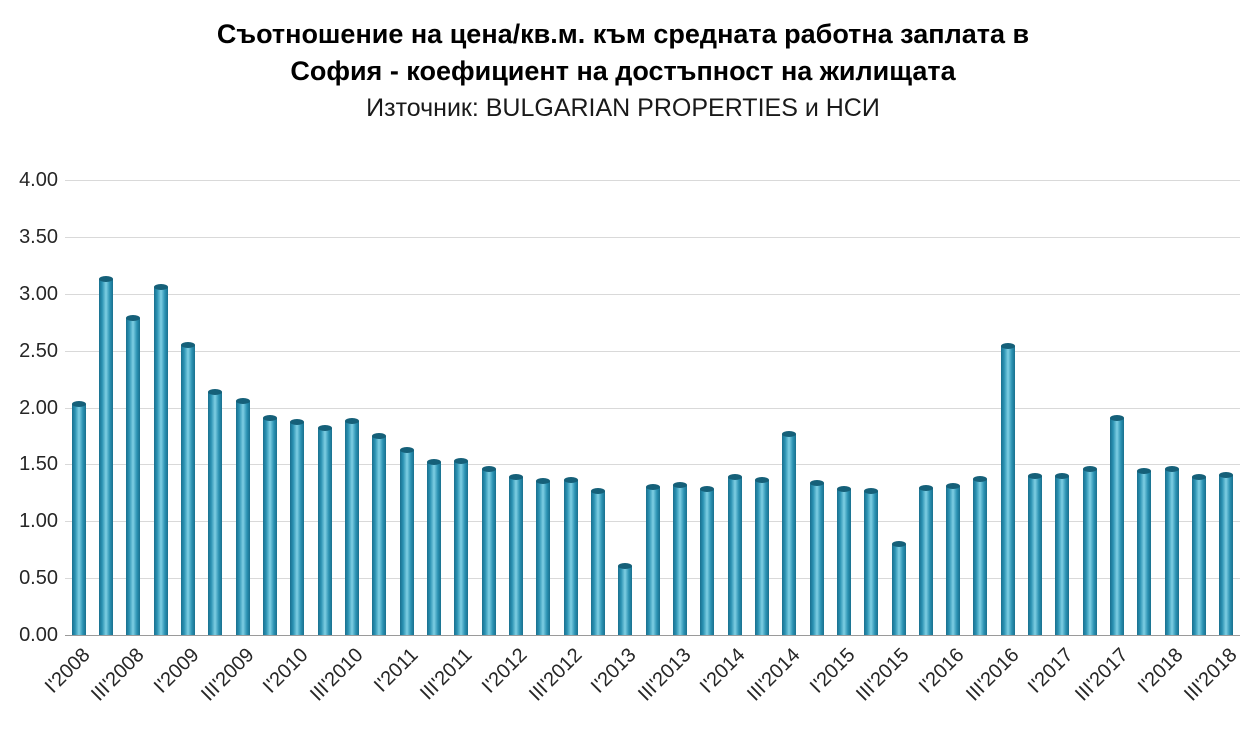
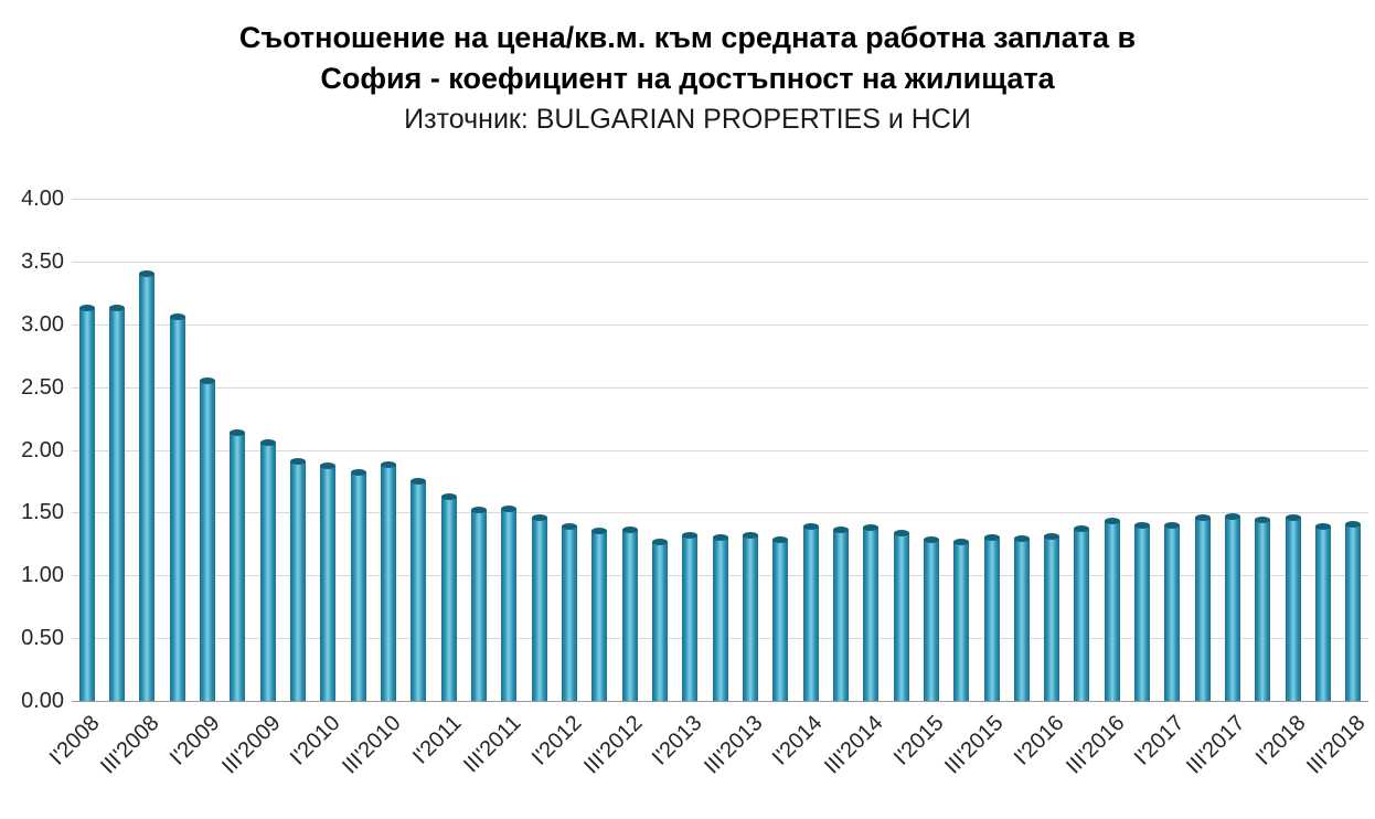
I'2008: 2.03 -> 3.13
III'2008: 2.79 -> 3.40
I'2013: 0.61 -> 1.32
III'2014: 1.77 -> 1.38
III'2015: 0.80 -> 1.30
III'2016: 2.54 -> 1.43
III'2017: 1.91 -> 1.47
